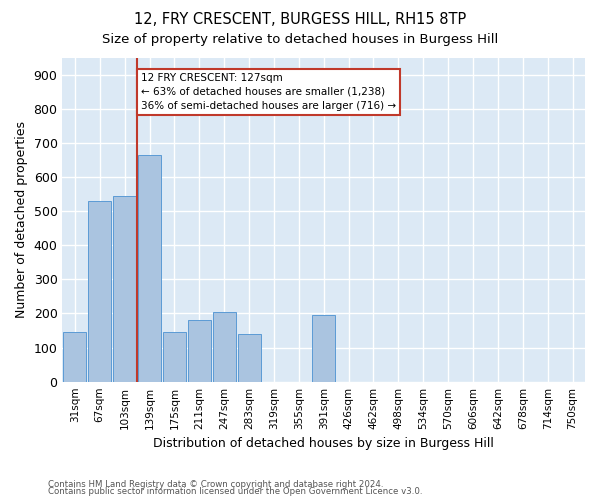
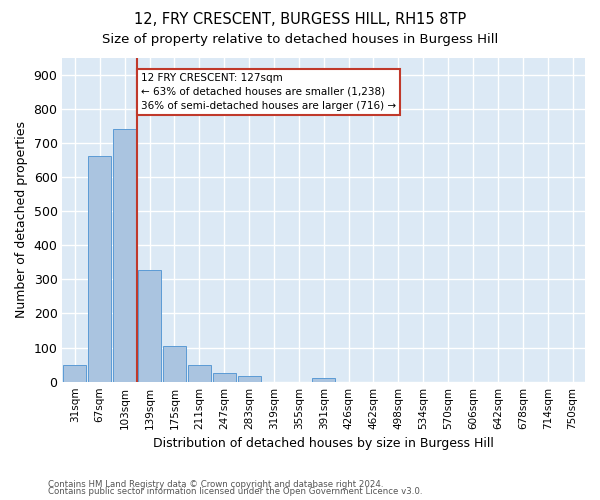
31sqm: 145 -> 50
67sqm: 530 -> 660
103sqm: 545 -> 740
139sqm: 665 -> 328
175sqm: 145 -> 104
211sqm: 180 -> 50
247sqm: 205 -> 25
283sqm: 140 -> 16
391sqm: 195 -> 10
